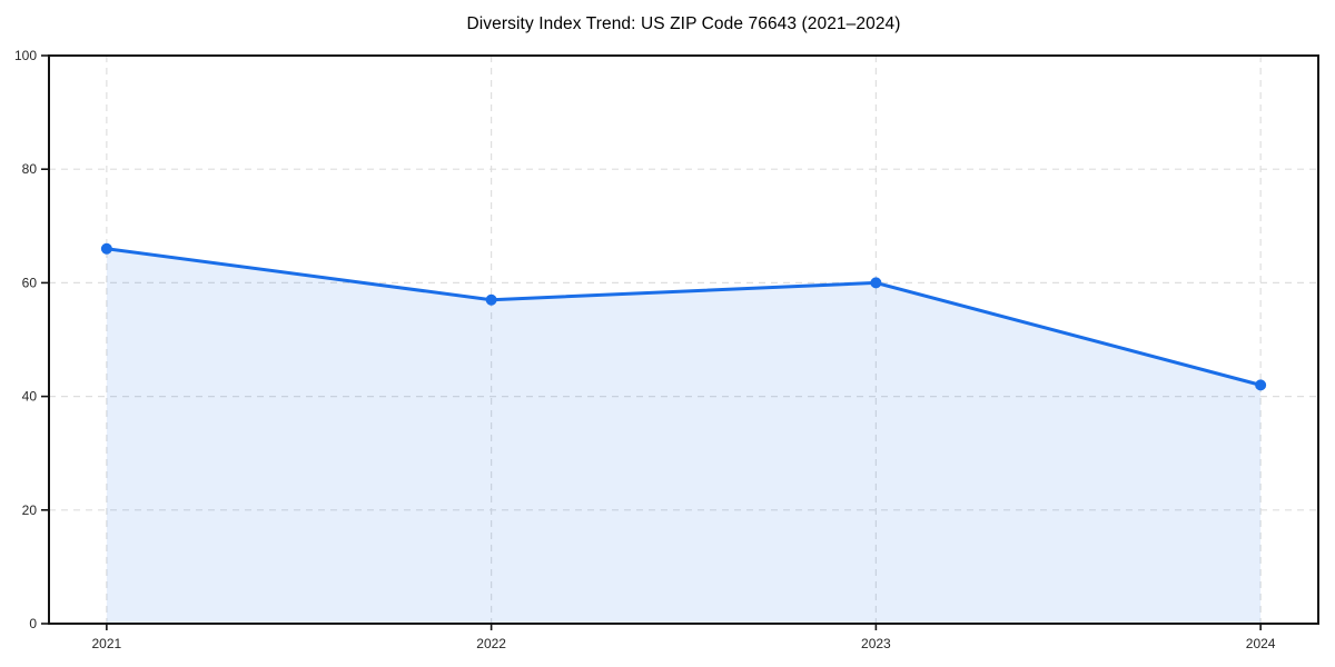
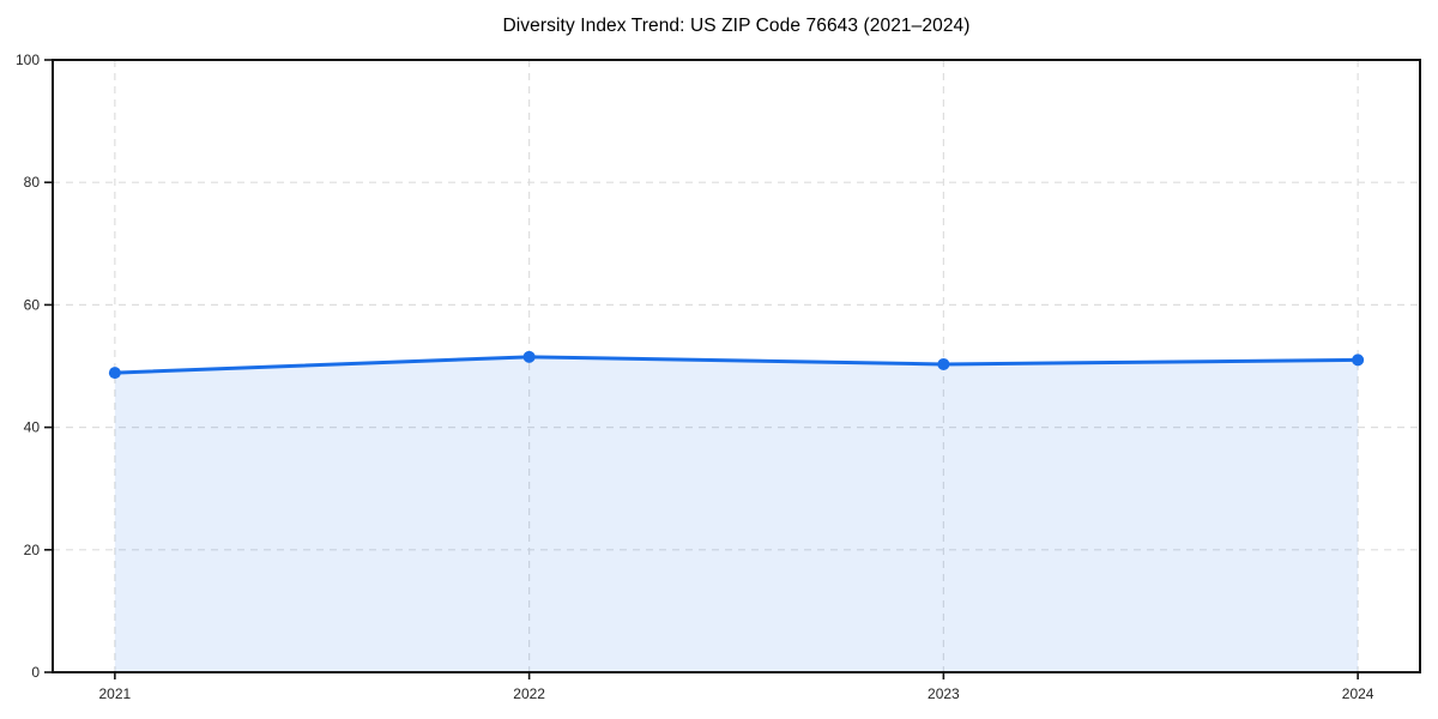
2021: 66 -> 49
2022: 57 -> 52
2023: 60 -> 50
2024: 42 -> 51
